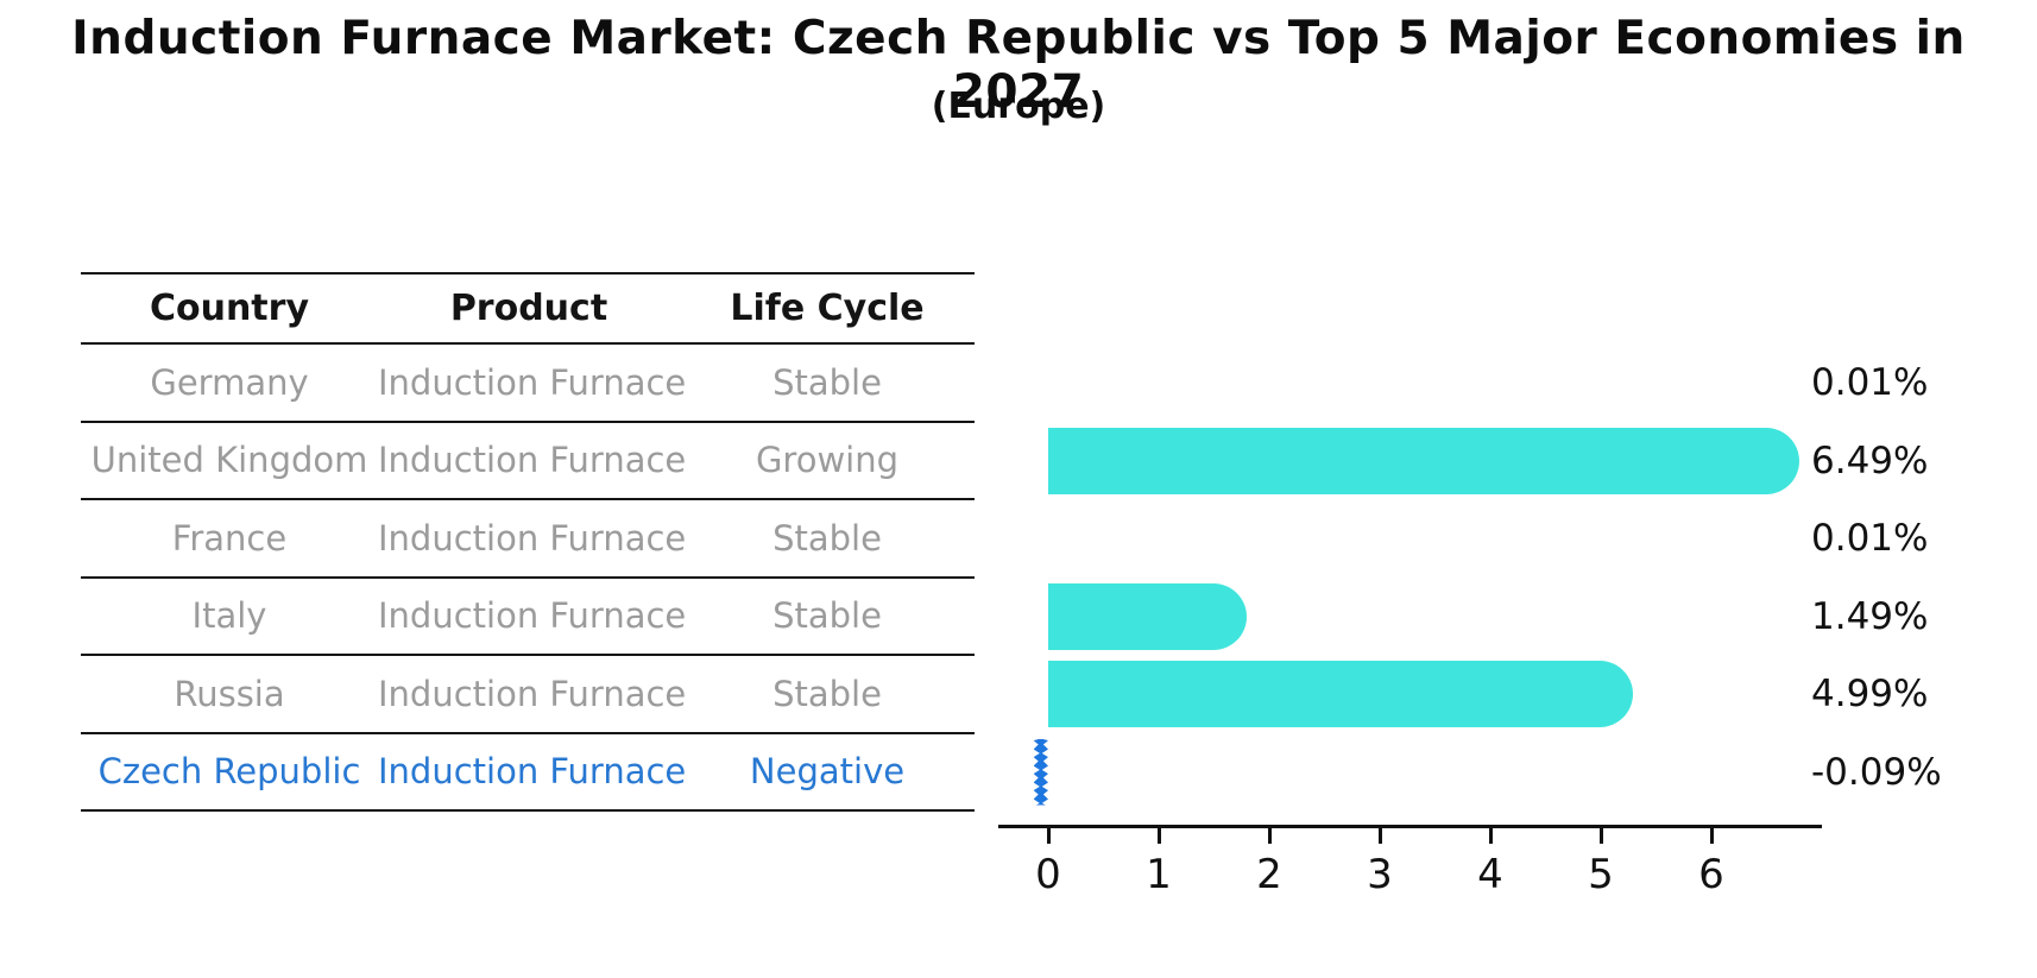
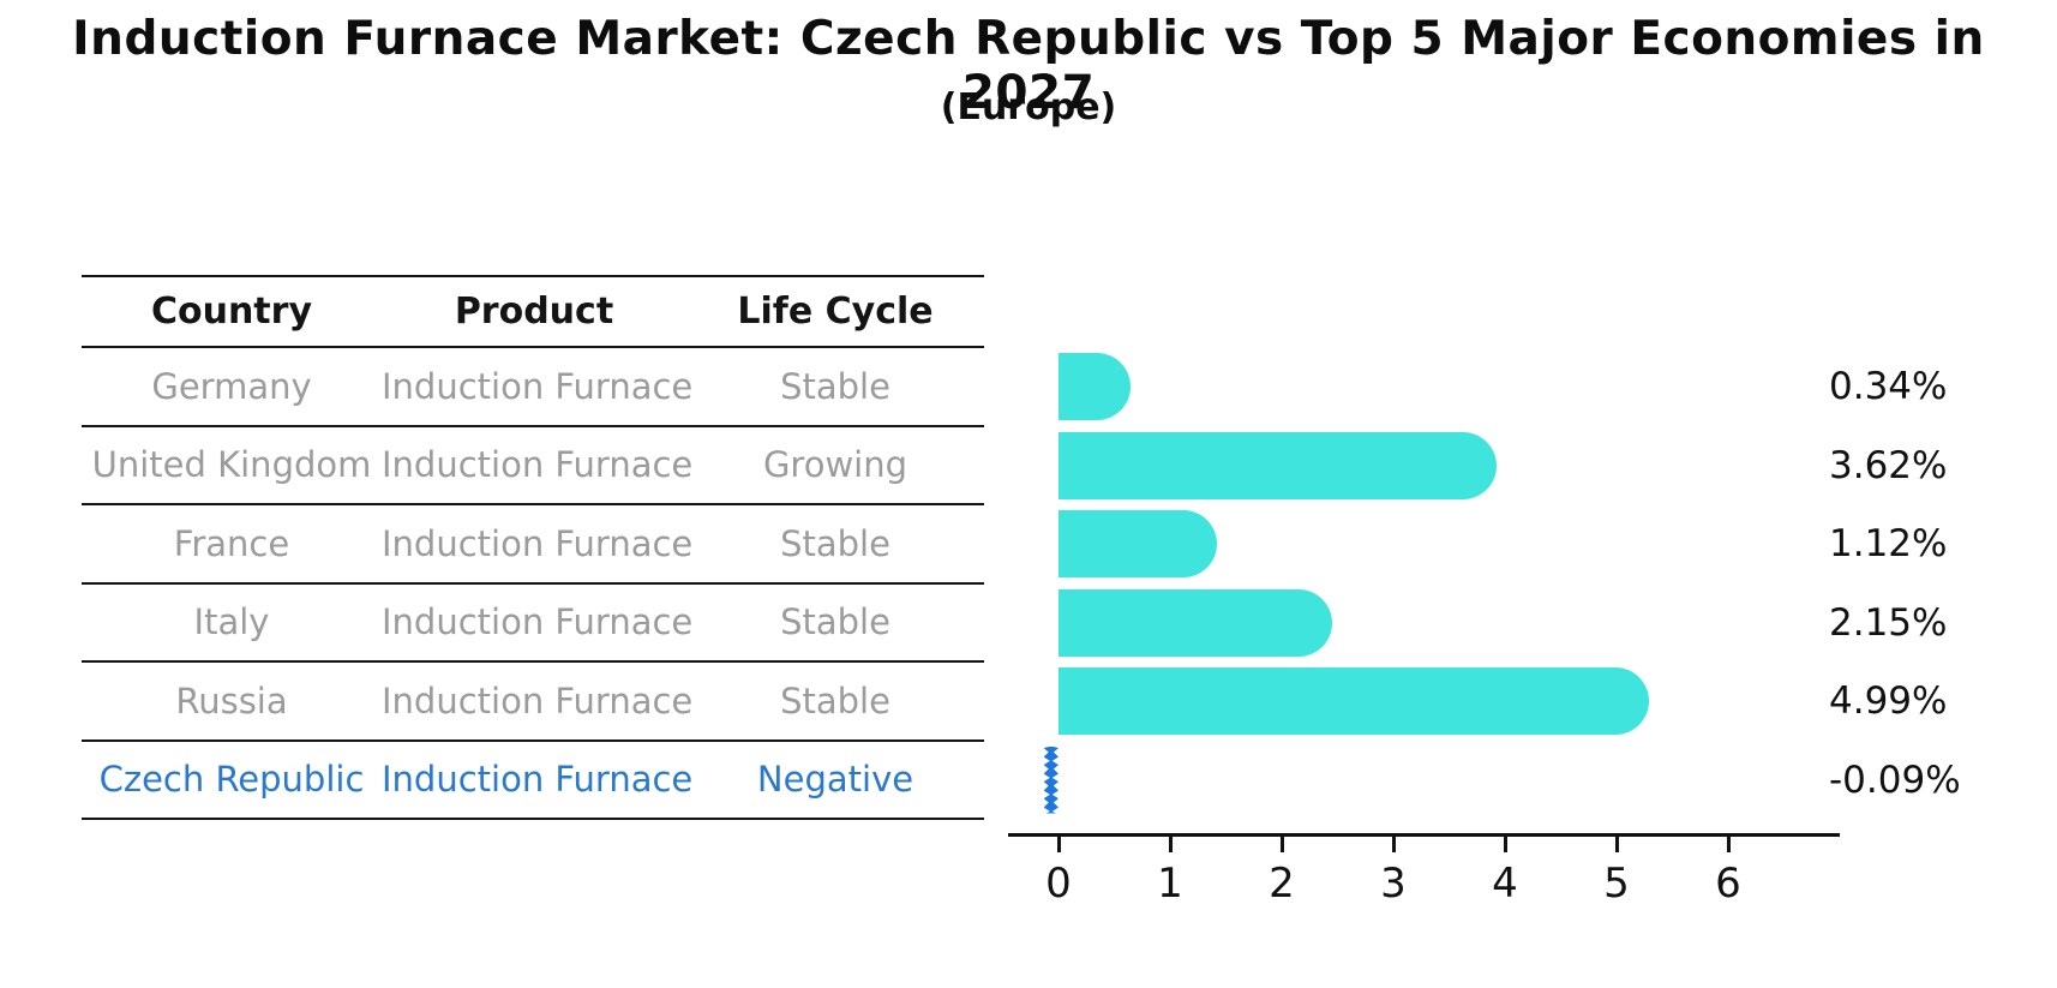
Germany: 0.01% -> 0.34%
United Kingdom: 6.49% -> 3.62%
France: 0.01% -> 1.12%
Italy: 1.49% -> 2.15%
